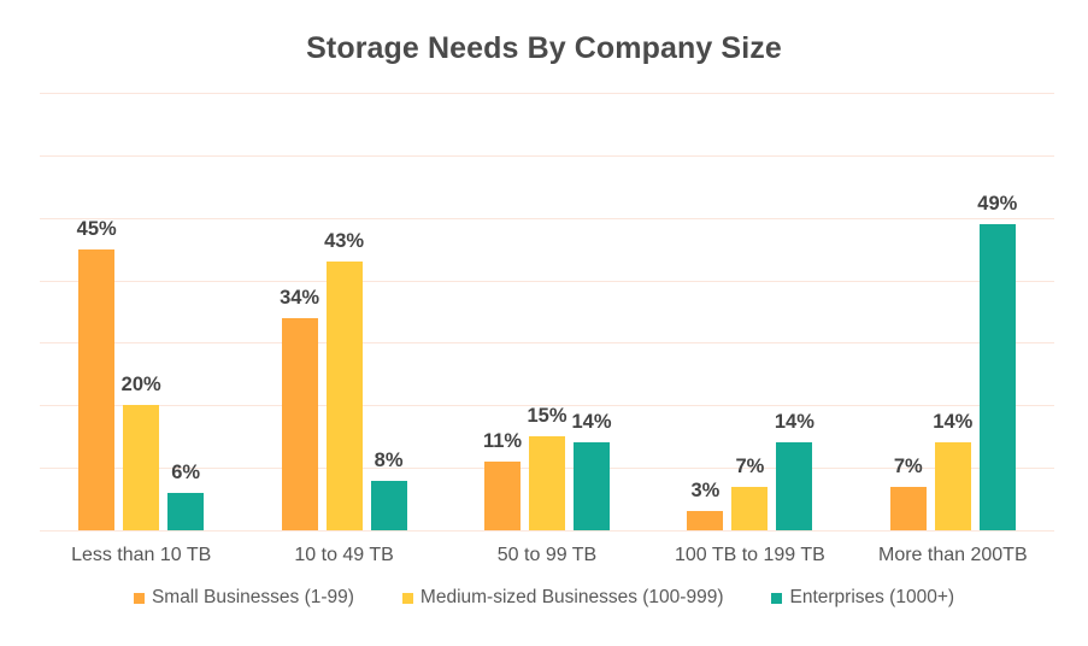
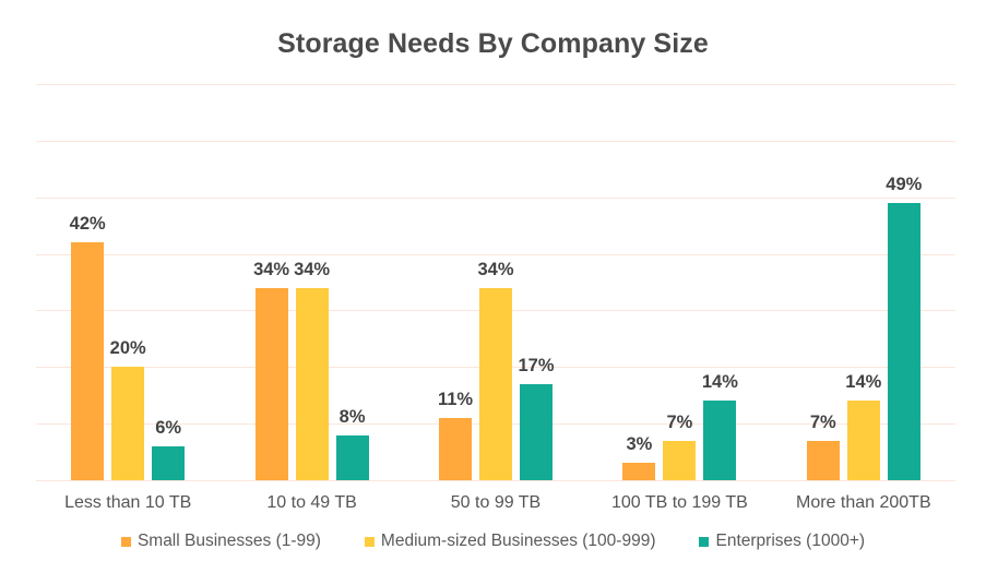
Small Businesses (1-99)/Less than 10 TB: 45% -> 42%
Medium-sized Businesses (100-999)/10 to 49 TB: 43% -> 34%
Medium-sized Businesses (100-999)/50 to 99 TB: 15% -> 34%
Enterprises (1000+)/50 to 99 TB: 14% -> 17%
